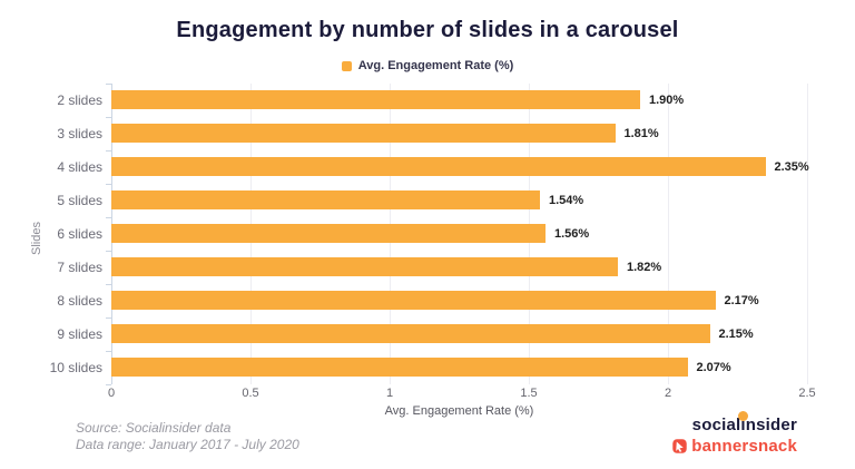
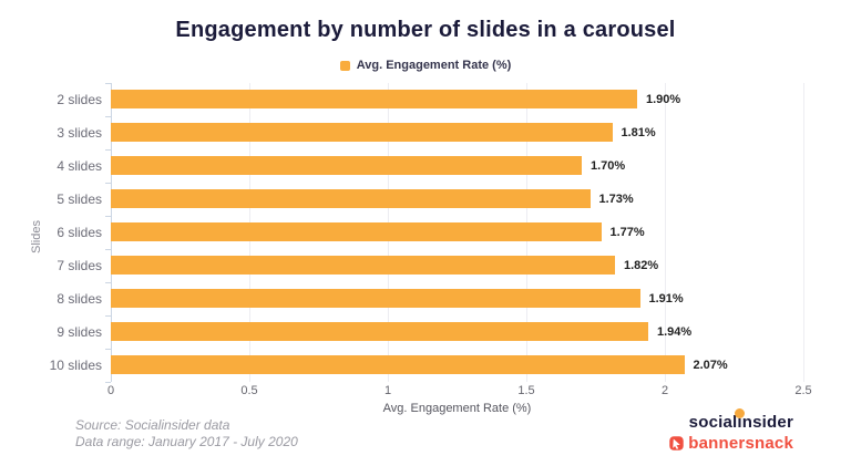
4 slides: 2.35% -> 1.70%
5 slides: 1.54% -> 1.73%
6 slides: 1.56% -> 1.77%
8 slides: 2.17% -> 1.91%
9 slides: 2.15% -> 1.94%
